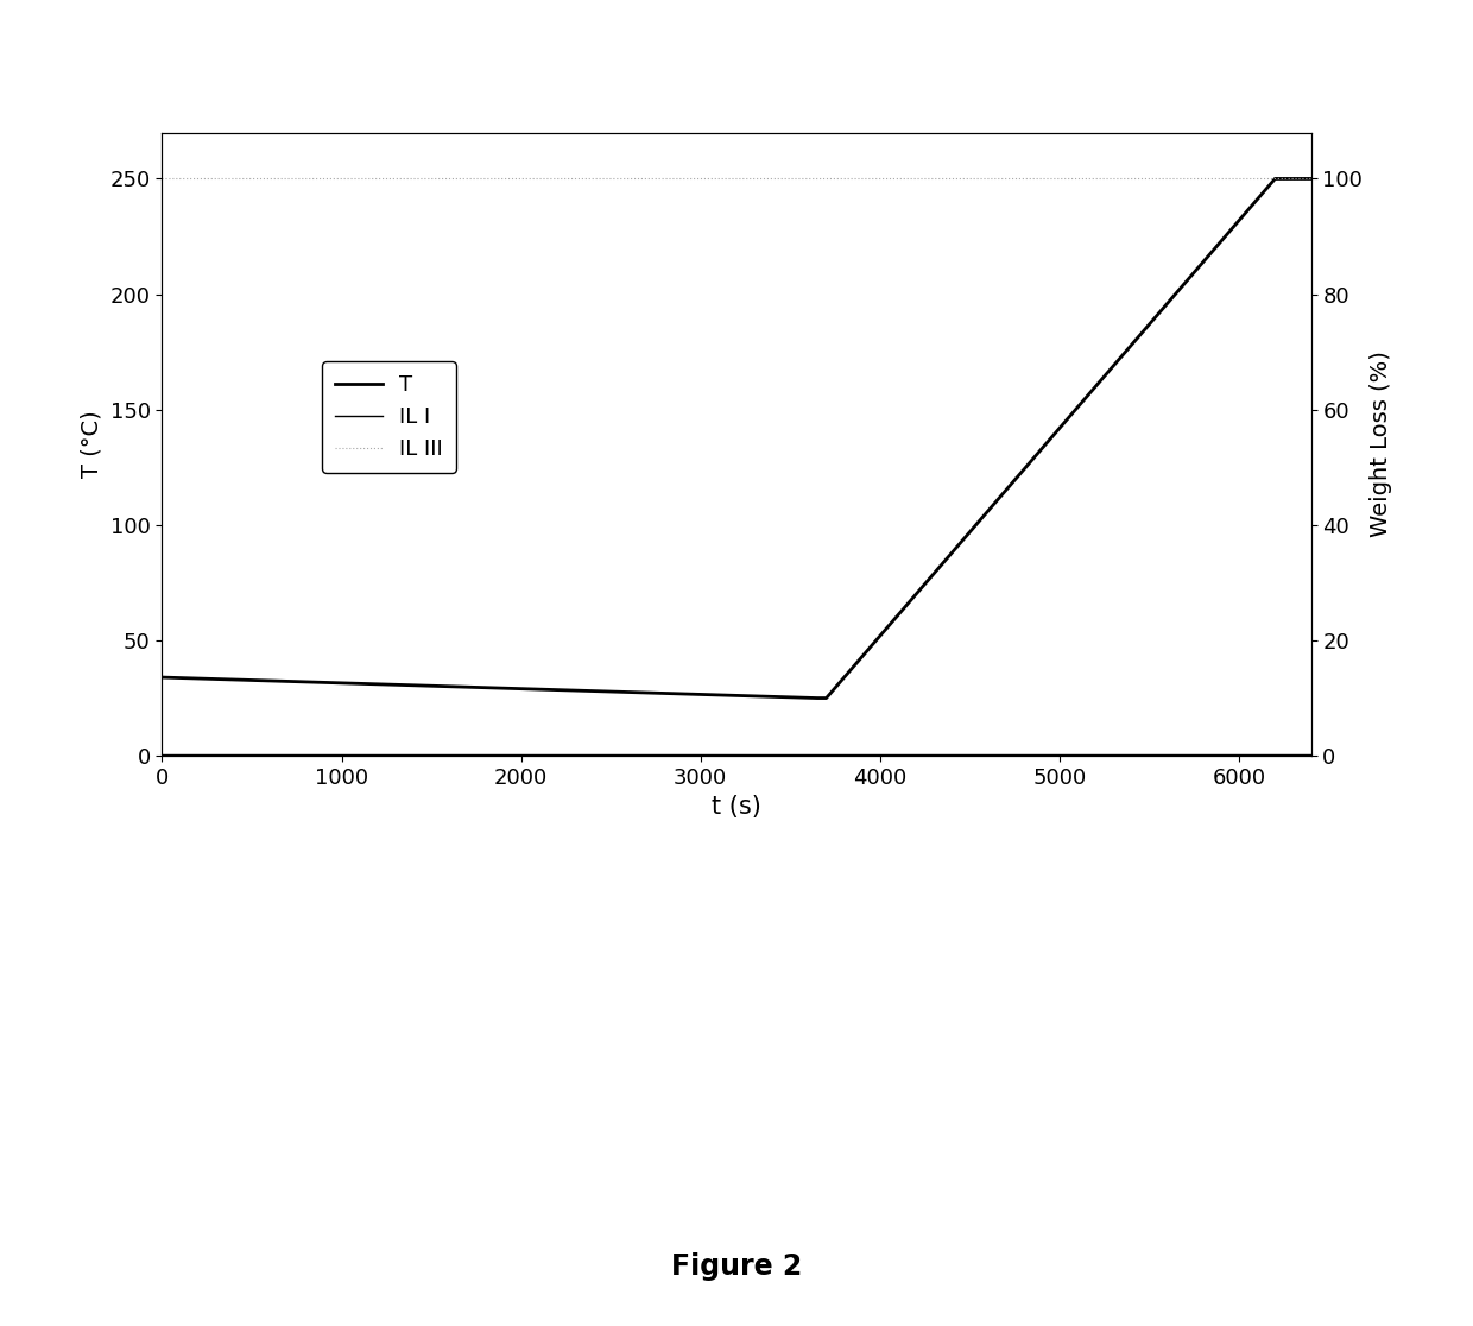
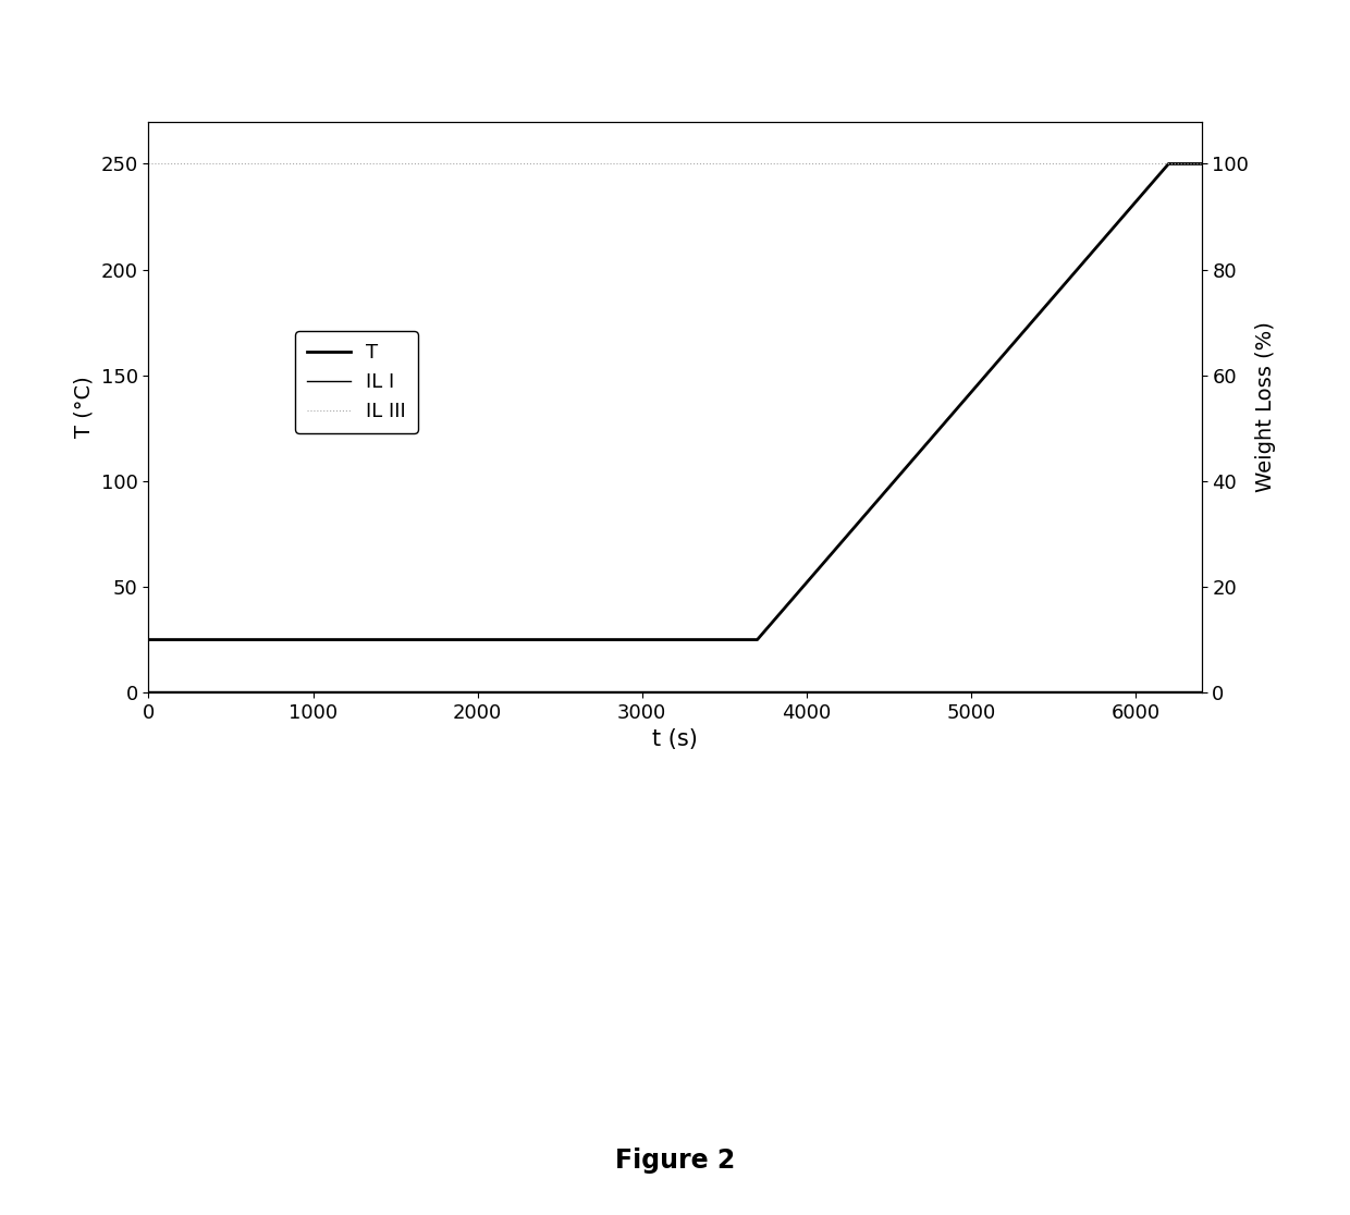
0: 34 -> 25
